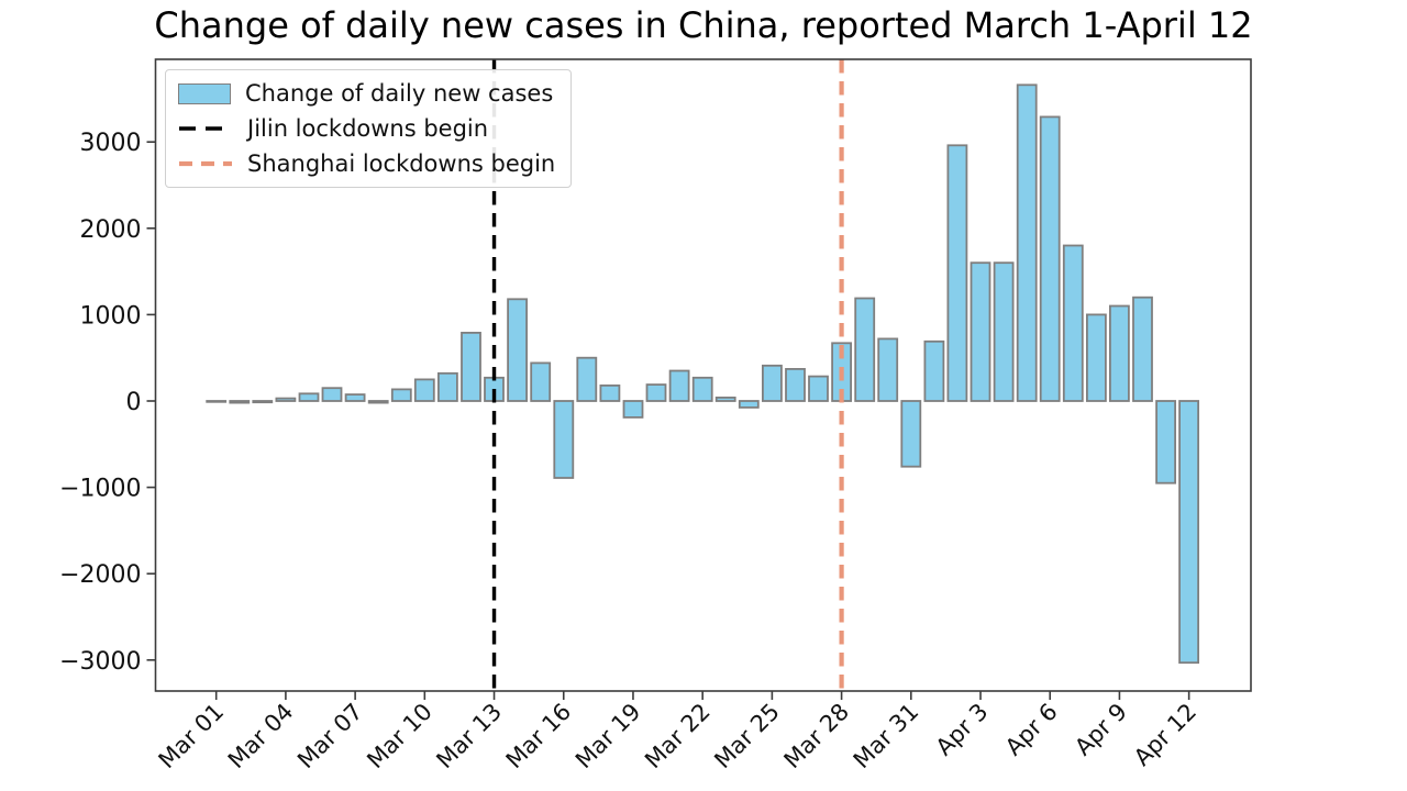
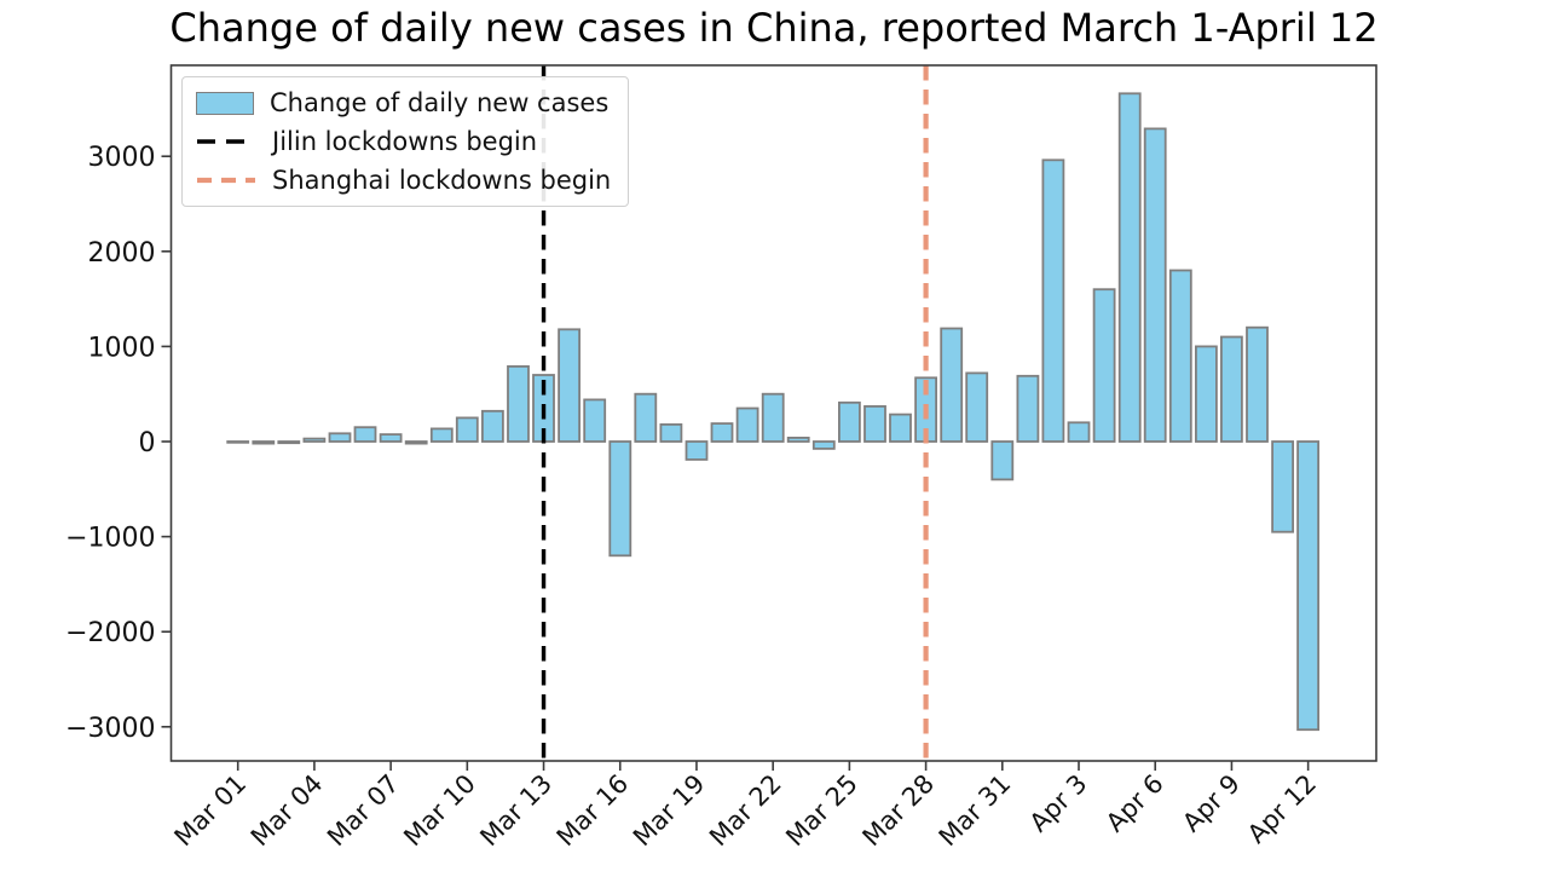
Mar 13: 300 -> 700
Mar 16: -900 -> -1200
Mar 22: 300 -> 500
Mar 31: -800 -> -400
Apr 3: 1600 -> 200
